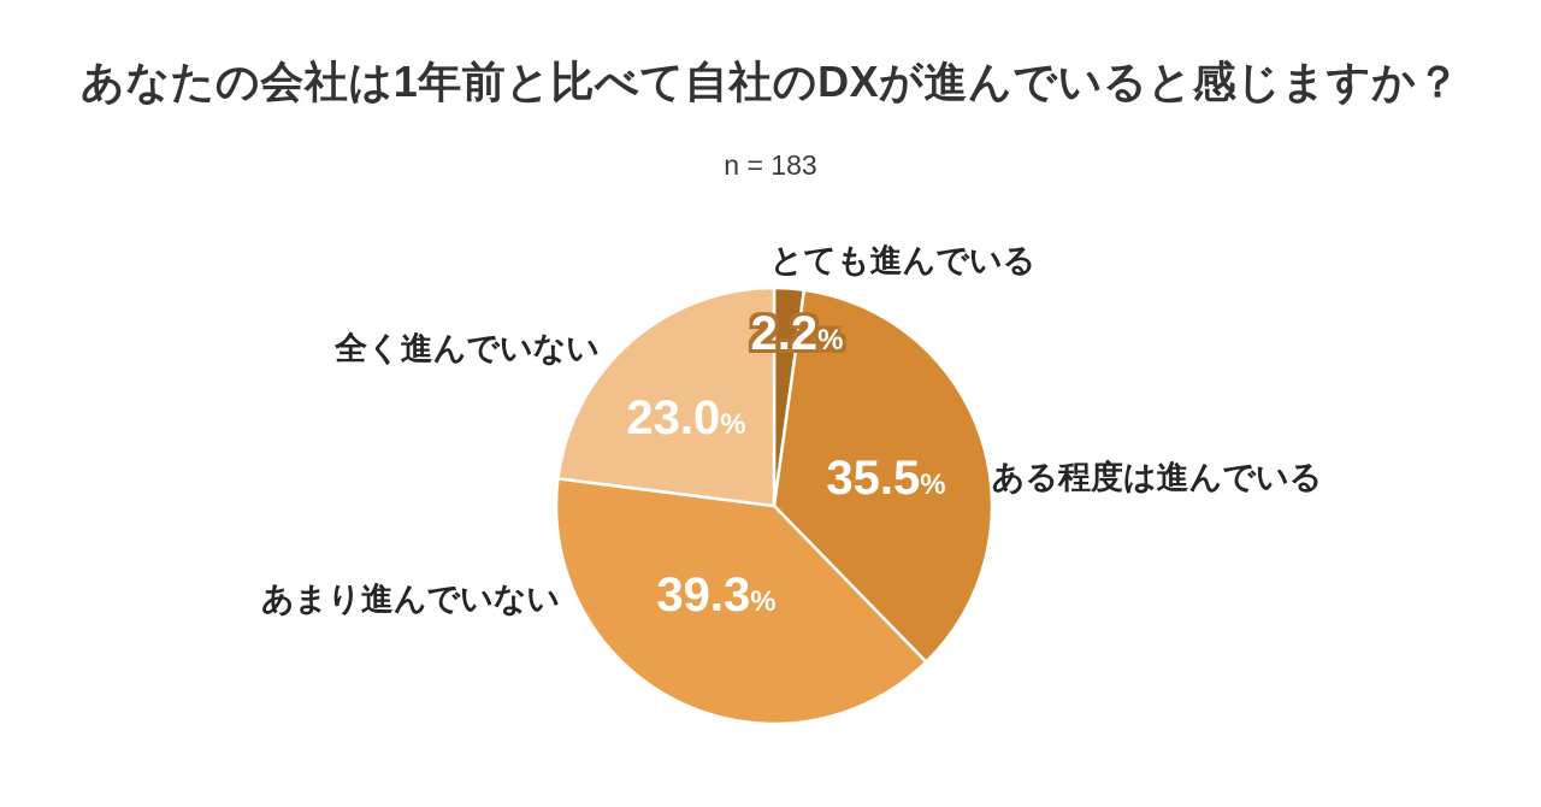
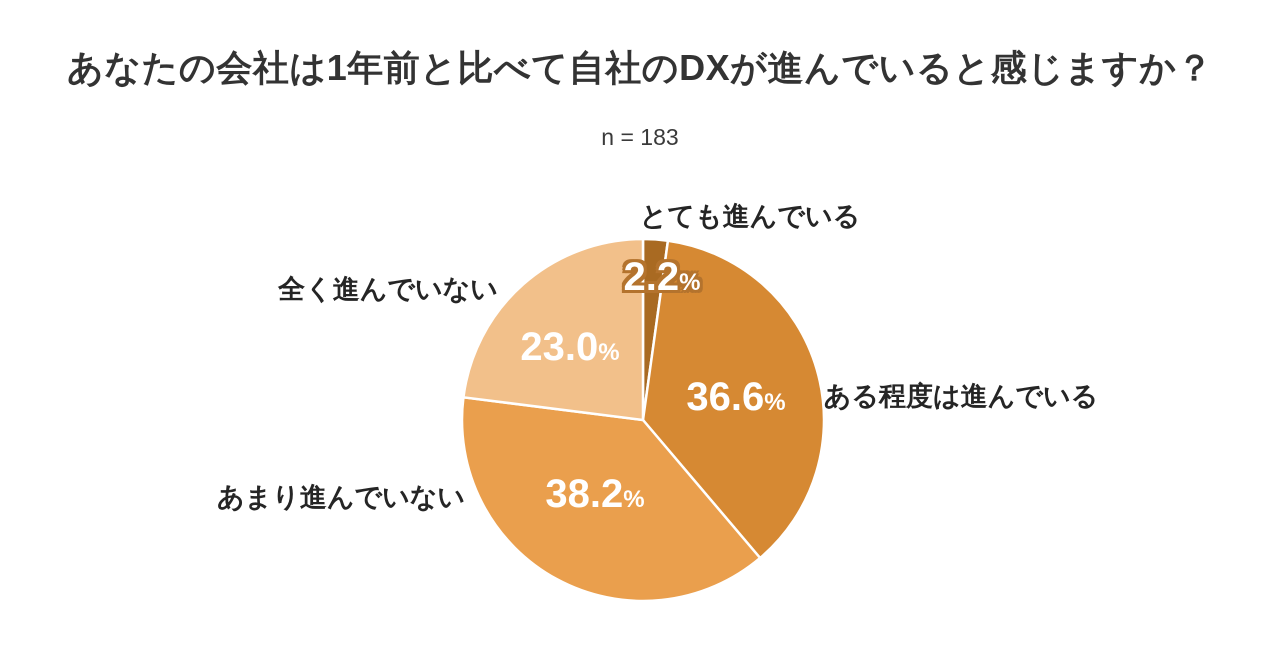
ある程度は進んでいる: 35.5 -> 36.6
あまり進んでいない: 39.3 -> 38.2
